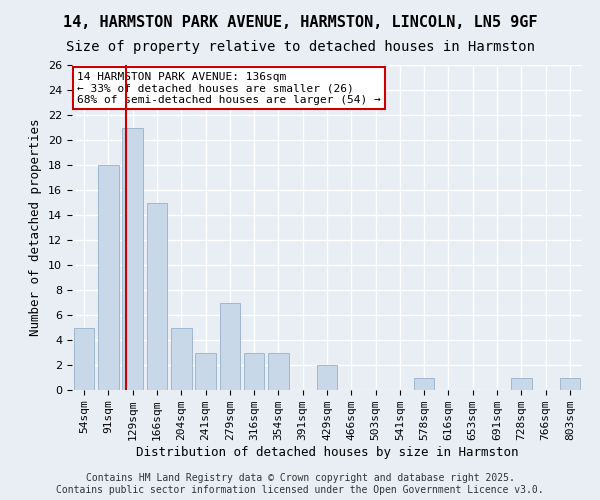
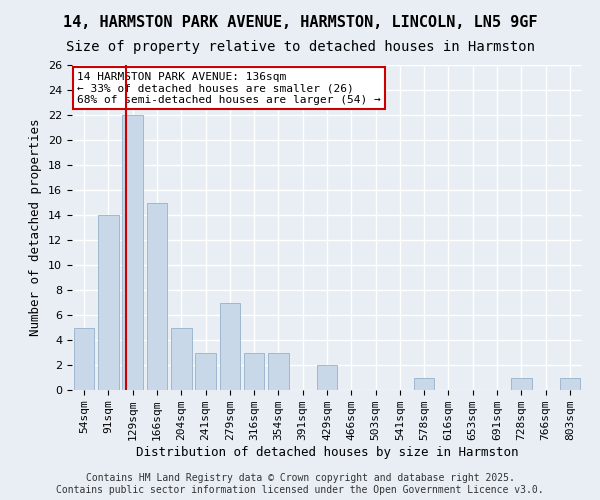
91sqm: 18 -> 14
129sqm: 21 -> 22
